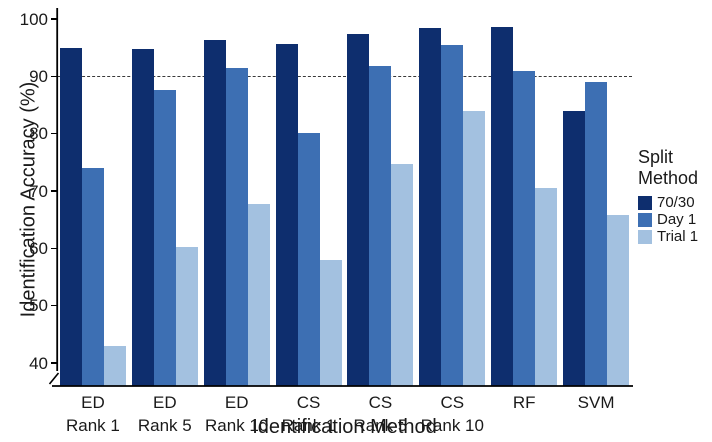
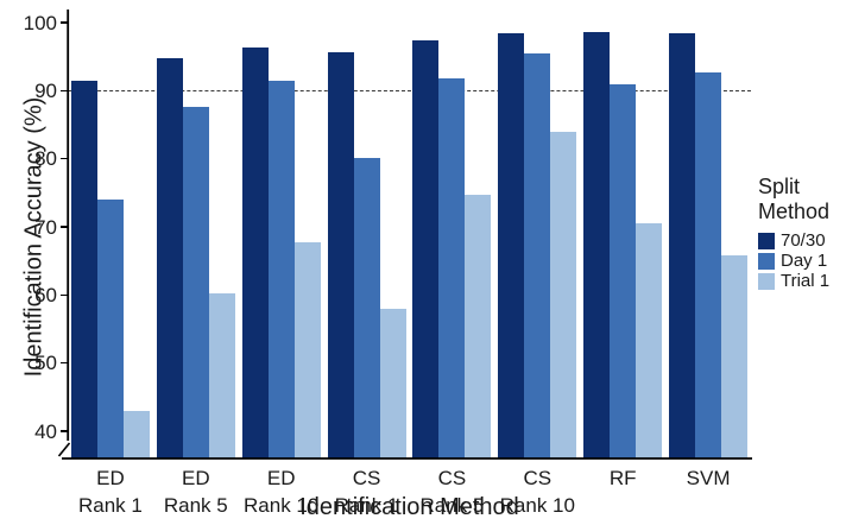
70/30/ED Rank 1: 95 -> 92
70/30/SVM: 84 -> 98
Day 1/SVM: 89 -> 93
